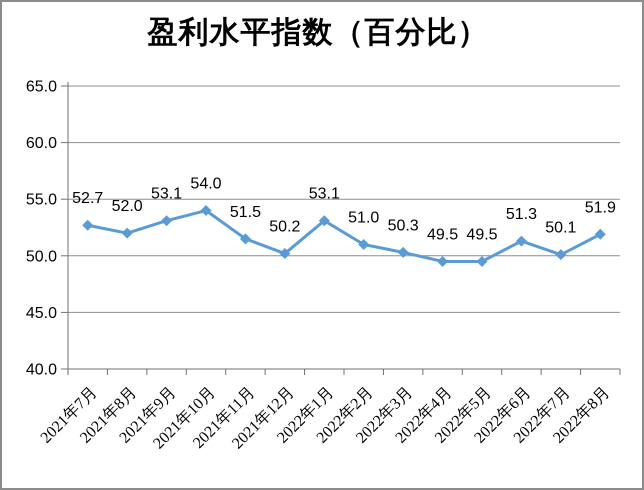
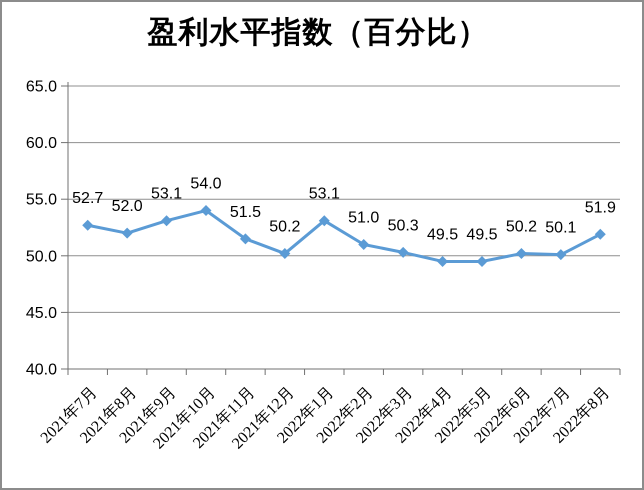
2022年6月: 51.3 -> 50.2
